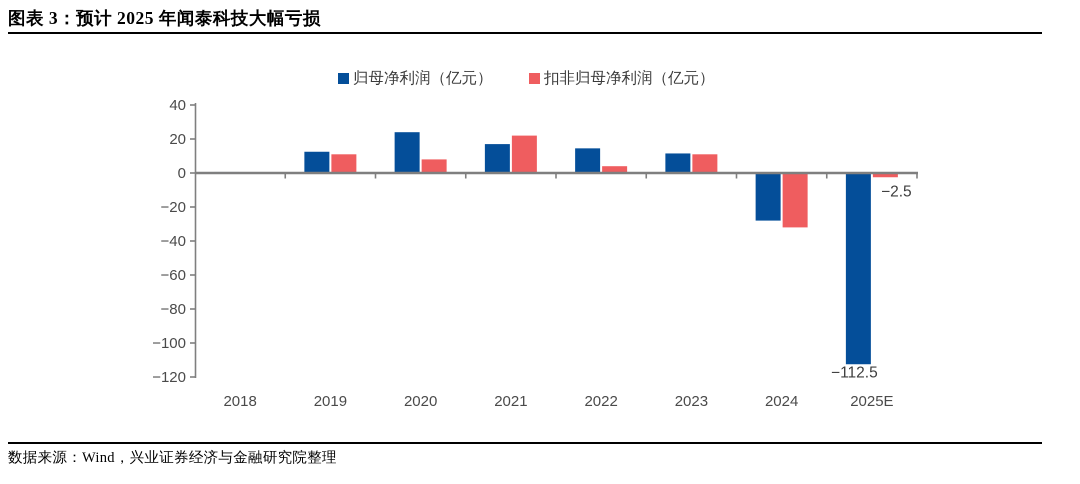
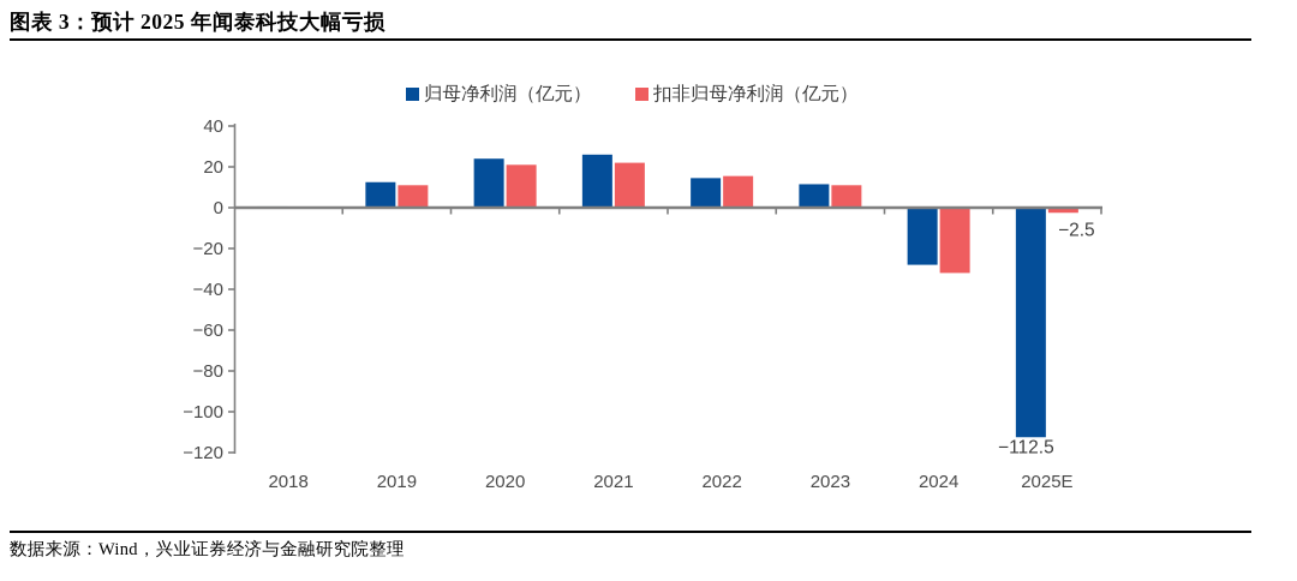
扣非归母净利润（亿元）/2020: 8 -> 21
归母净利润（亿元）/2021: 17 -> 26
扣非归母净利润（亿元）/2022: 4 -> 16
